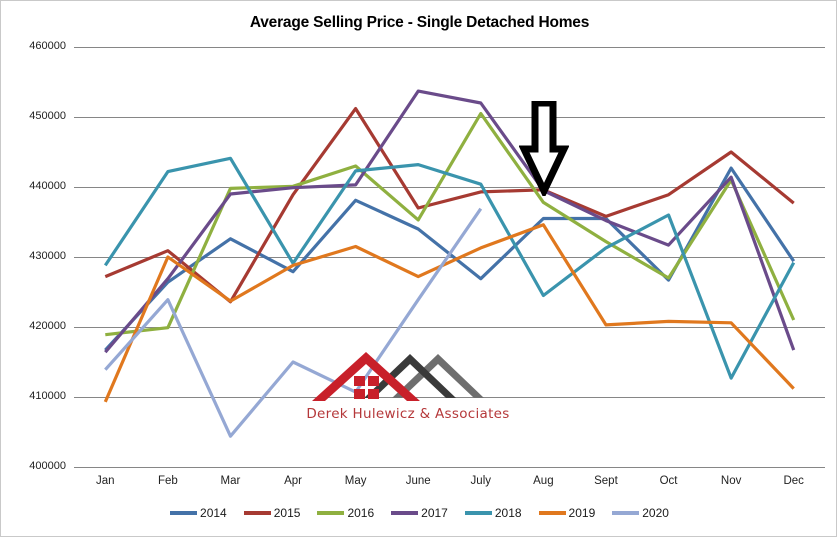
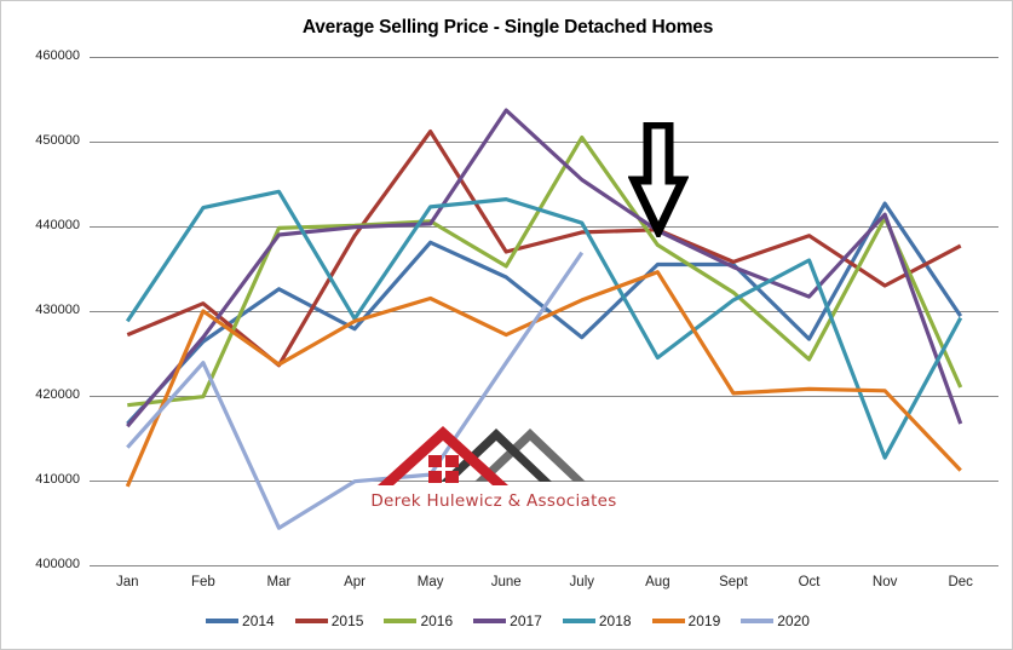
2020/Apr: 415000 -> 410000
2016/May: 443000 -> 441000
2017/July: 452000 -> 446000
2016/Oct: 427000 -> 424000
2015/Nov: 445000 -> 433000
